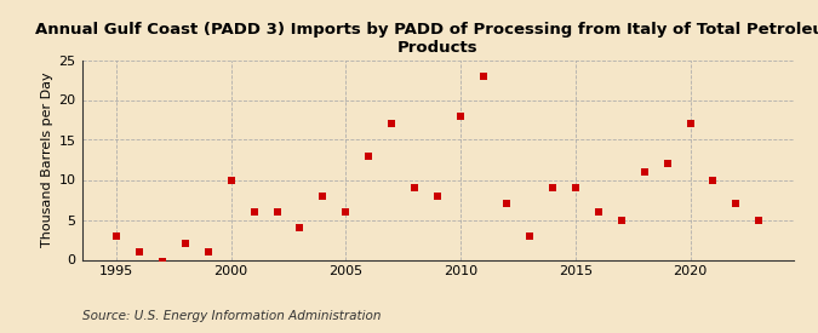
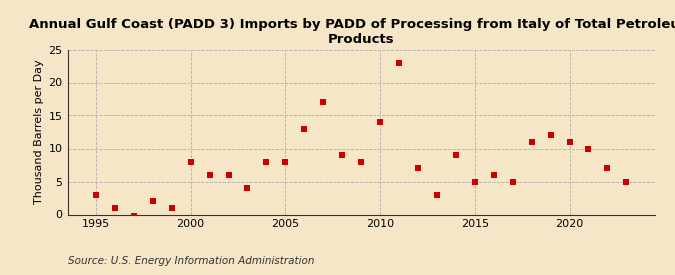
2000: 10.0 -> 8.0
2005: 6.0 -> 8.0
2010: 18.0 -> 14.0
2015: 9.0 -> 5.0
2020: 17.0 -> 11.0
